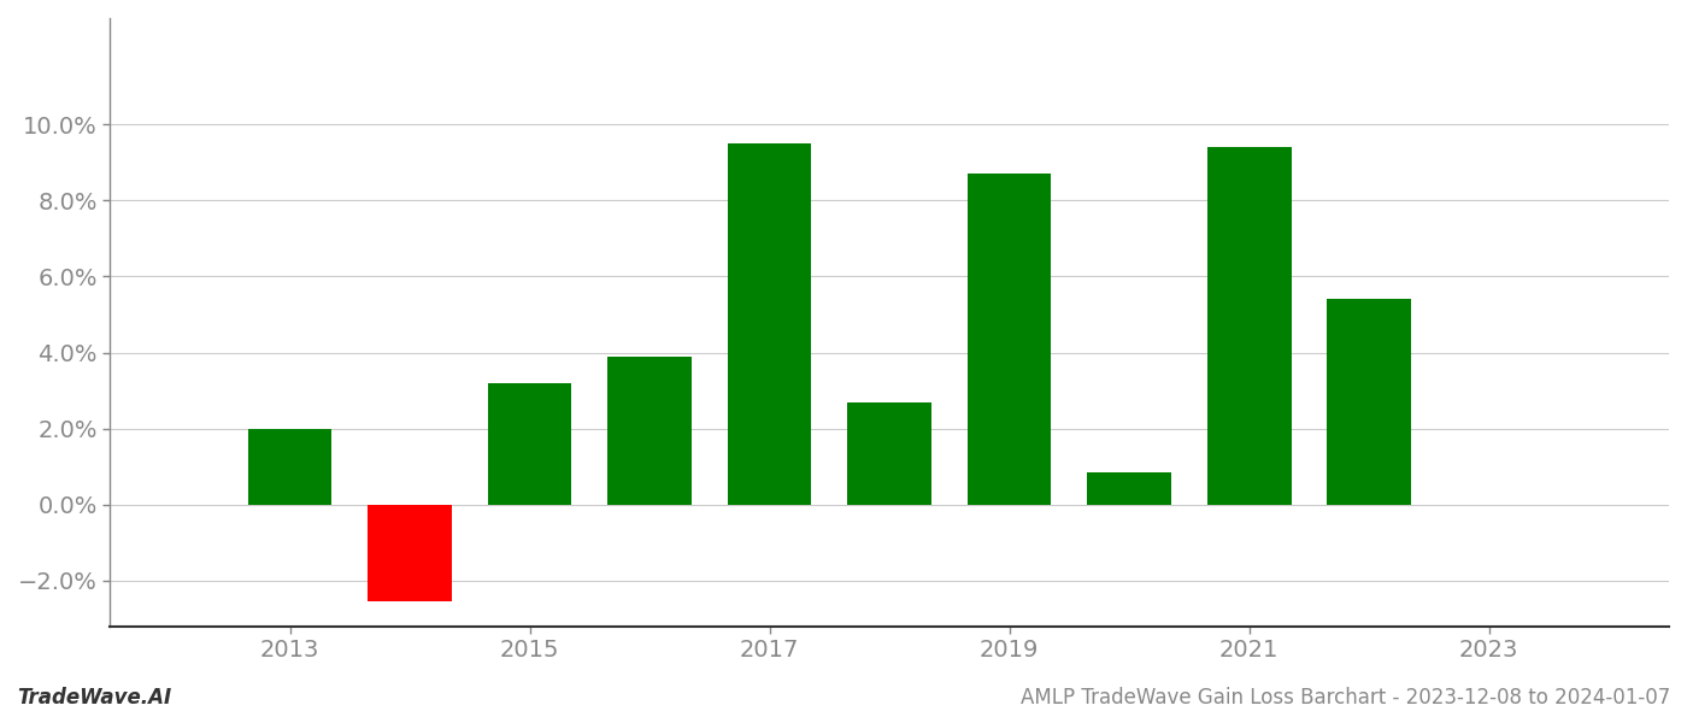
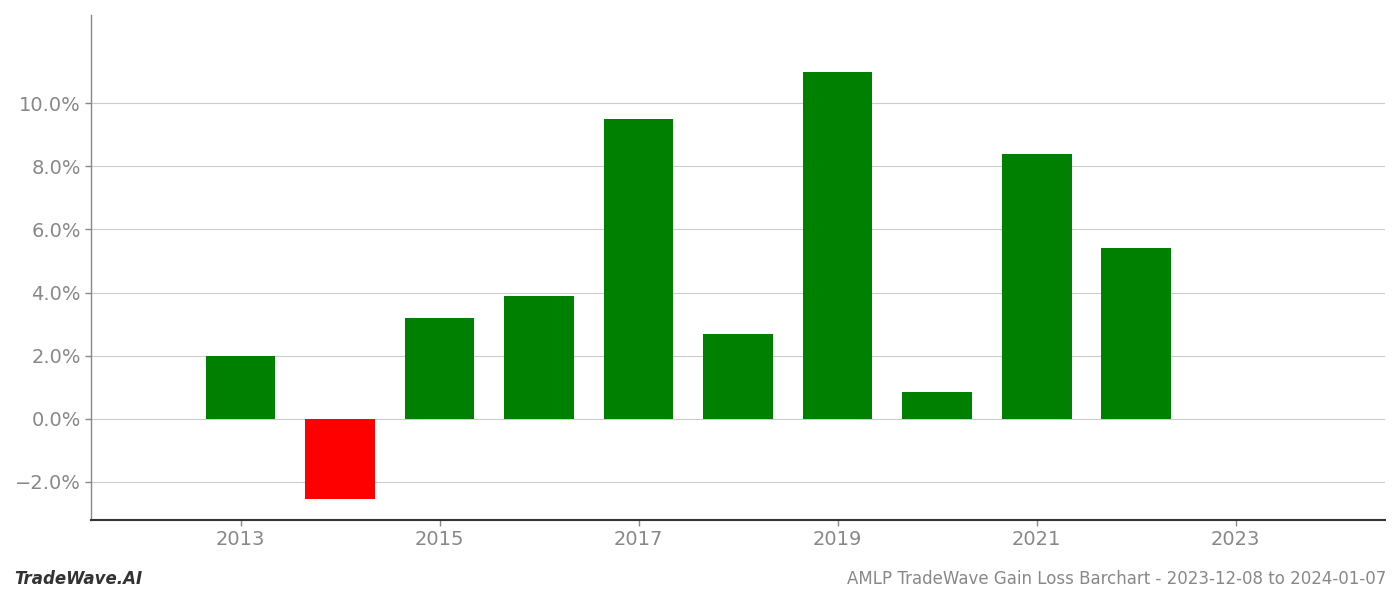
2019: 8.70% -> 11.00%
2021: 9.40% -> 8.40%
